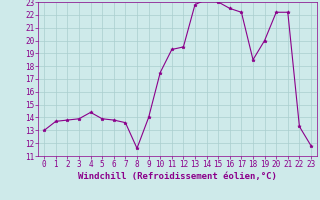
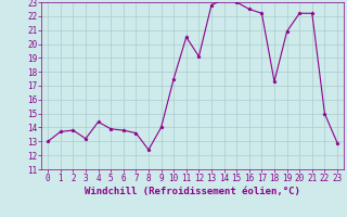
3: 13.9 -> 13.2
8: 11.6 -> 12.4
11: 19.3 -> 20.5
12: 19.5 -> 19.1
18: 18.5 -> 17.3
19: 20.0 -> 20.9
22: 13.3 -> 15.0
23: 11.8 -> 12.9
